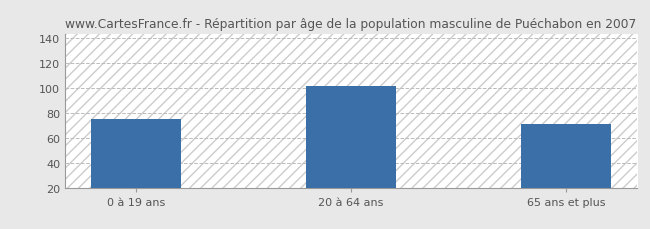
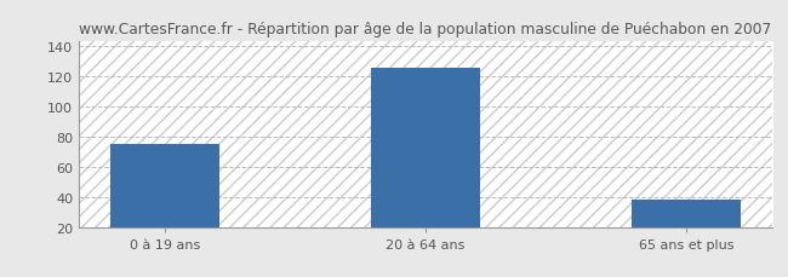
20 à 64 ans: 102 -> 126
65 ans et plus: 71 -> 38
